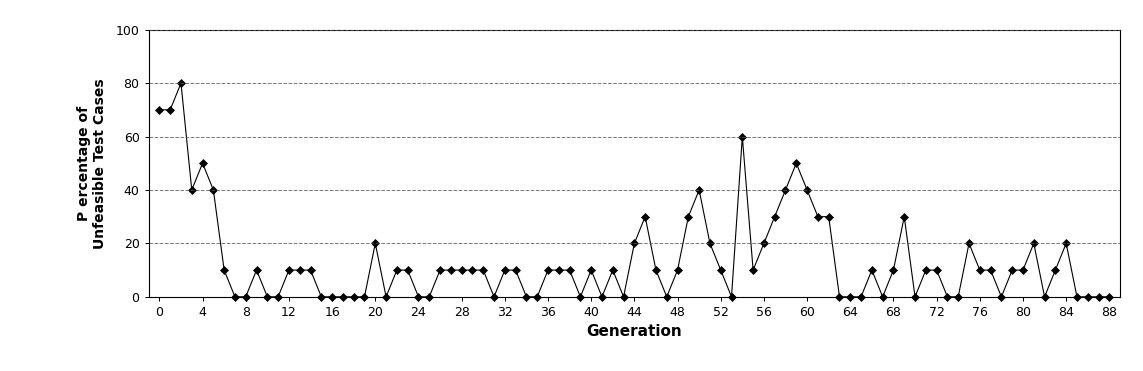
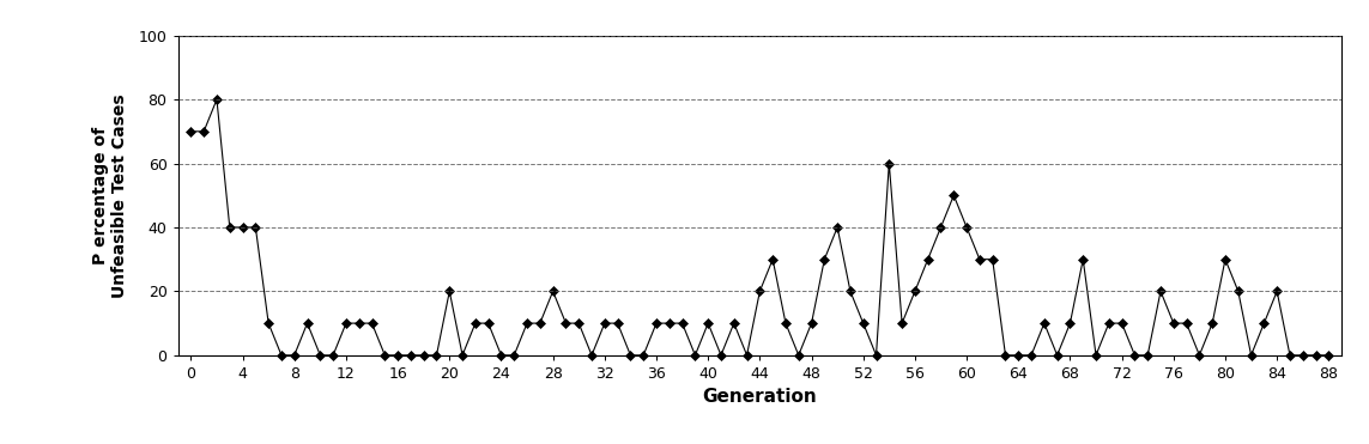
4: 50 -> 40
28: 10 -> 20
80: 10 -> 30
